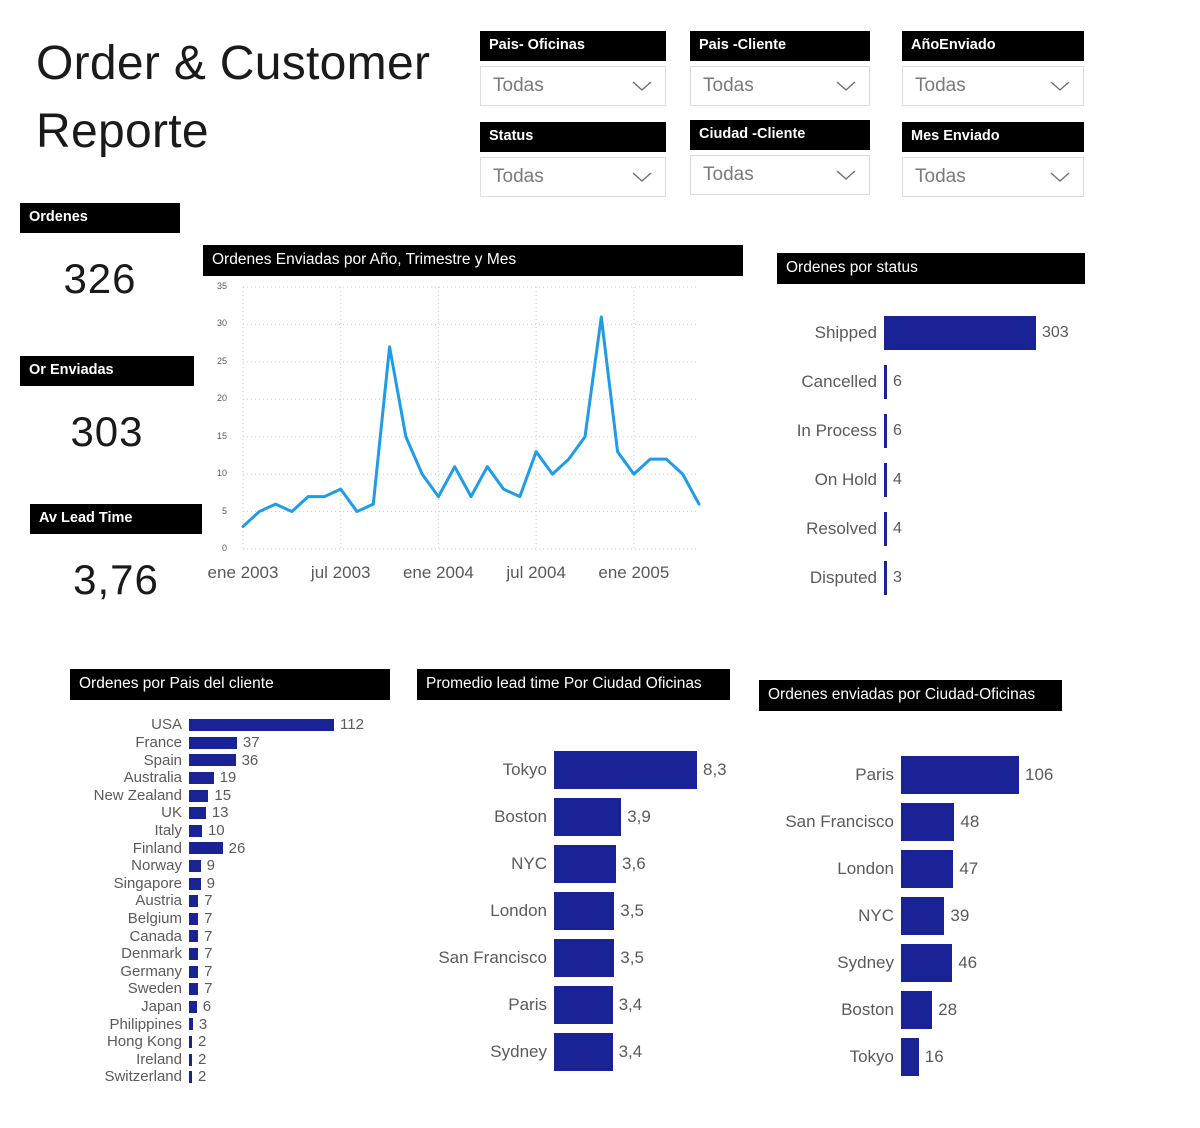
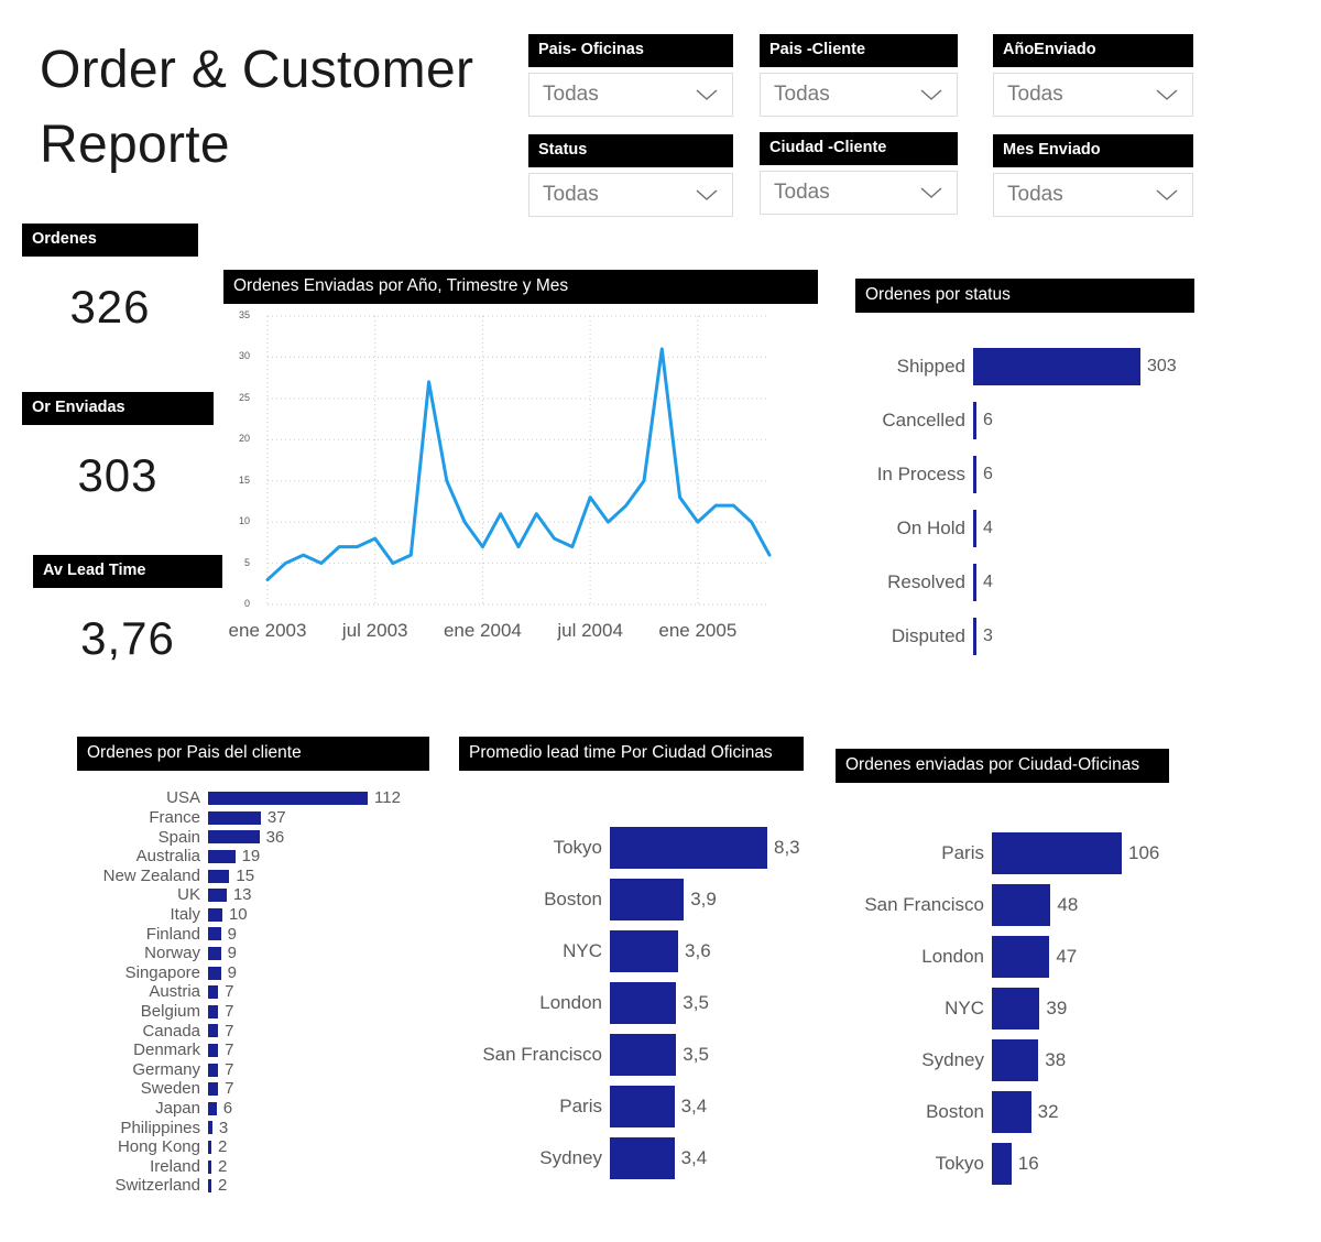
Ordenes por Pais del cliente/Finland: 26 -> 9
Ordenes enviadas por Ciudad-Oficinas/Sydney: 46 -> 38
Ordenes enviadas por Ciudad-Oficinas/Boston: 28 -> 32
